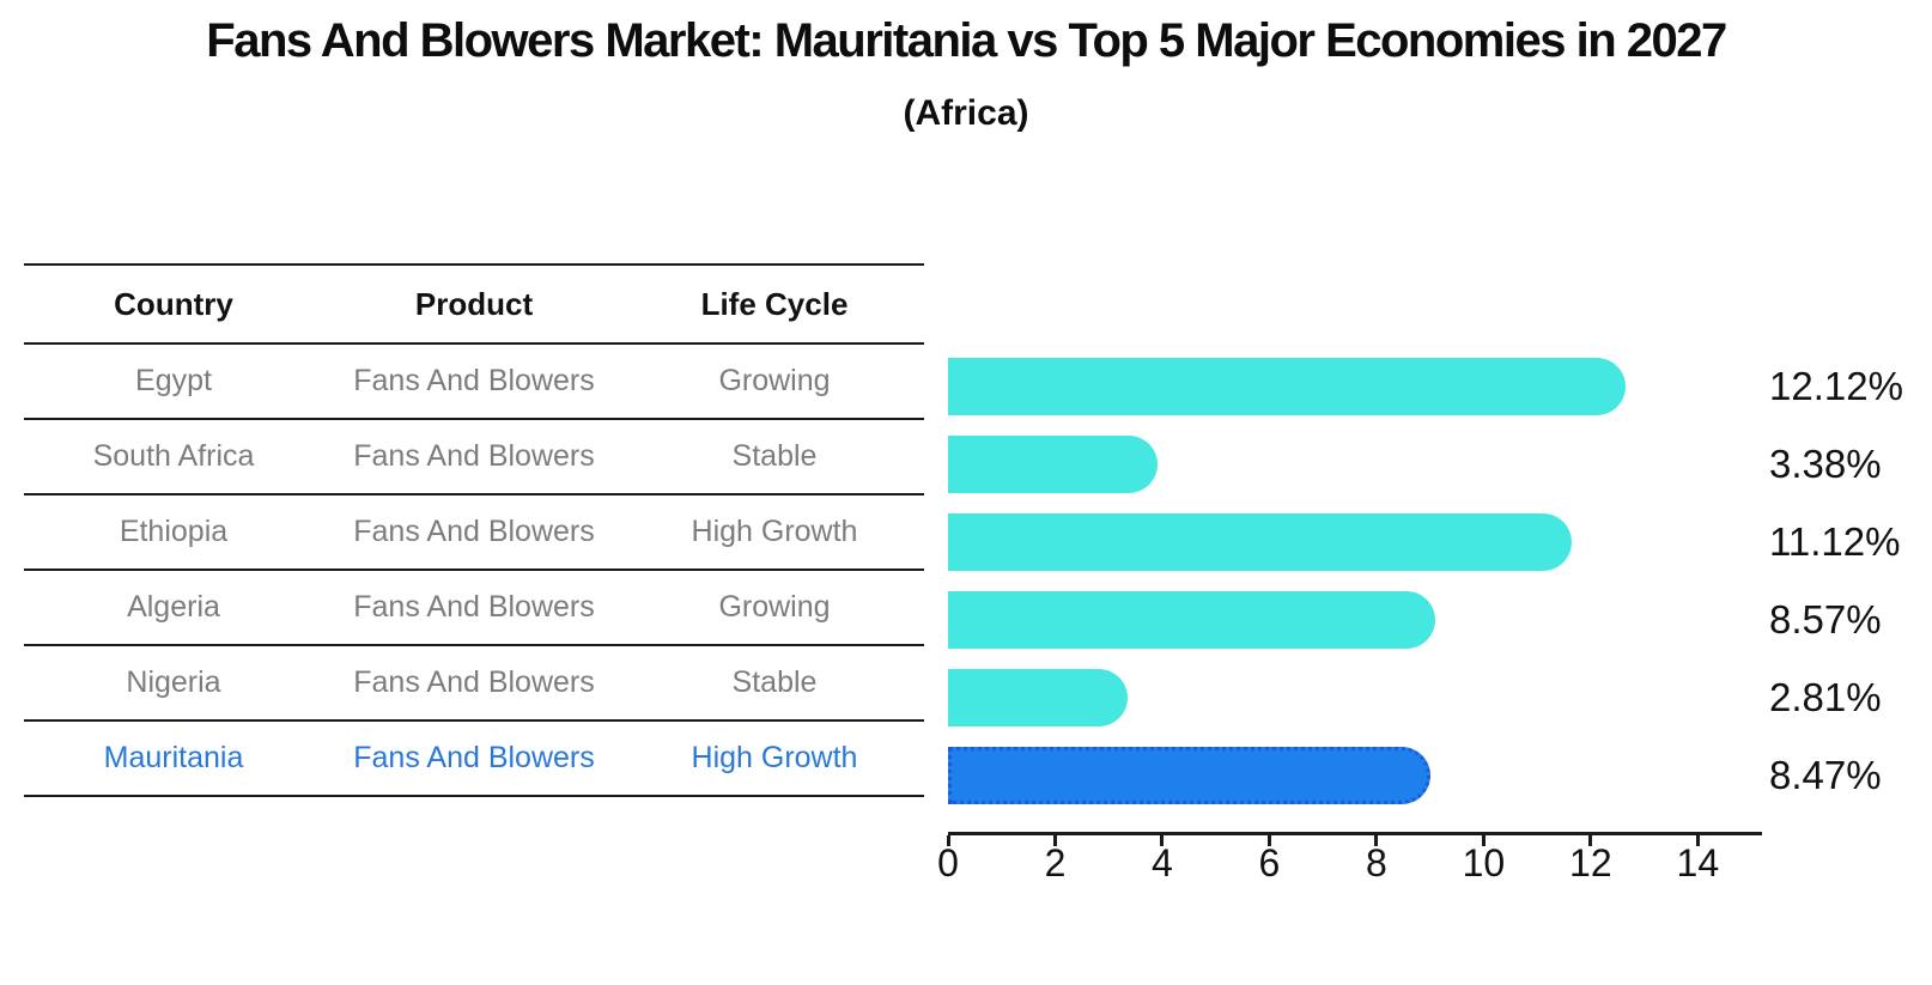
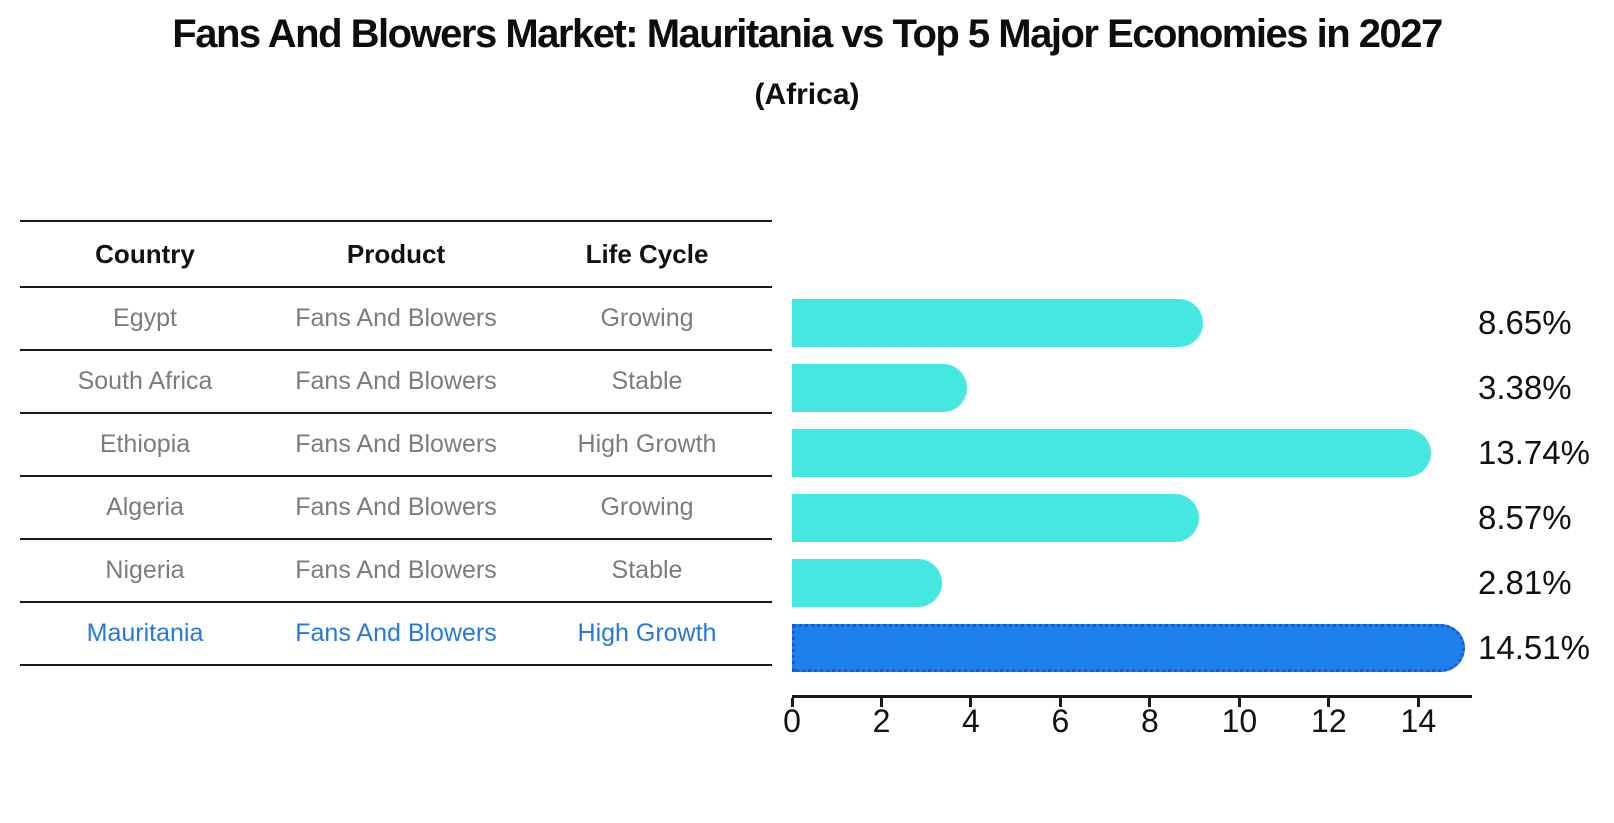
Egypt: 12.12% -> 8.65%
Ethiopia: 11.12% -> 13.74%
Mauritania: 8.47% -> 14.51%
